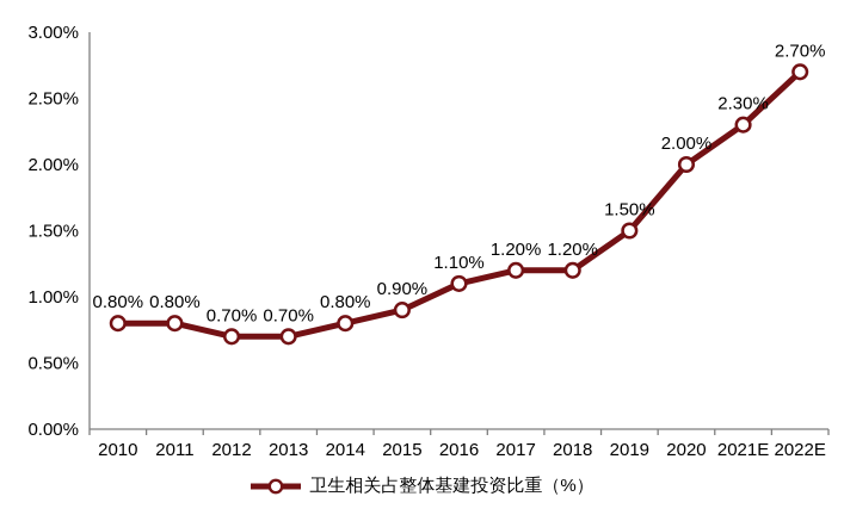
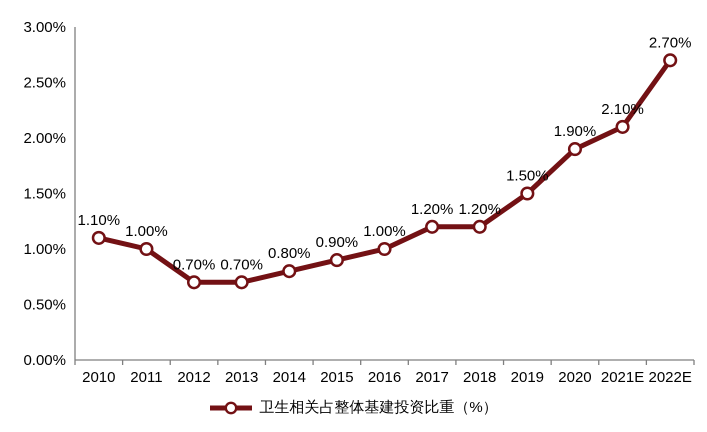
2010: 0.80% -> 1.10%
2011: 0.80% -> 1.00%
2016: 1.10% -> 1.00%
2020: 2.00% -> 1.90%
2021E: 2.30% -> 2.10%
